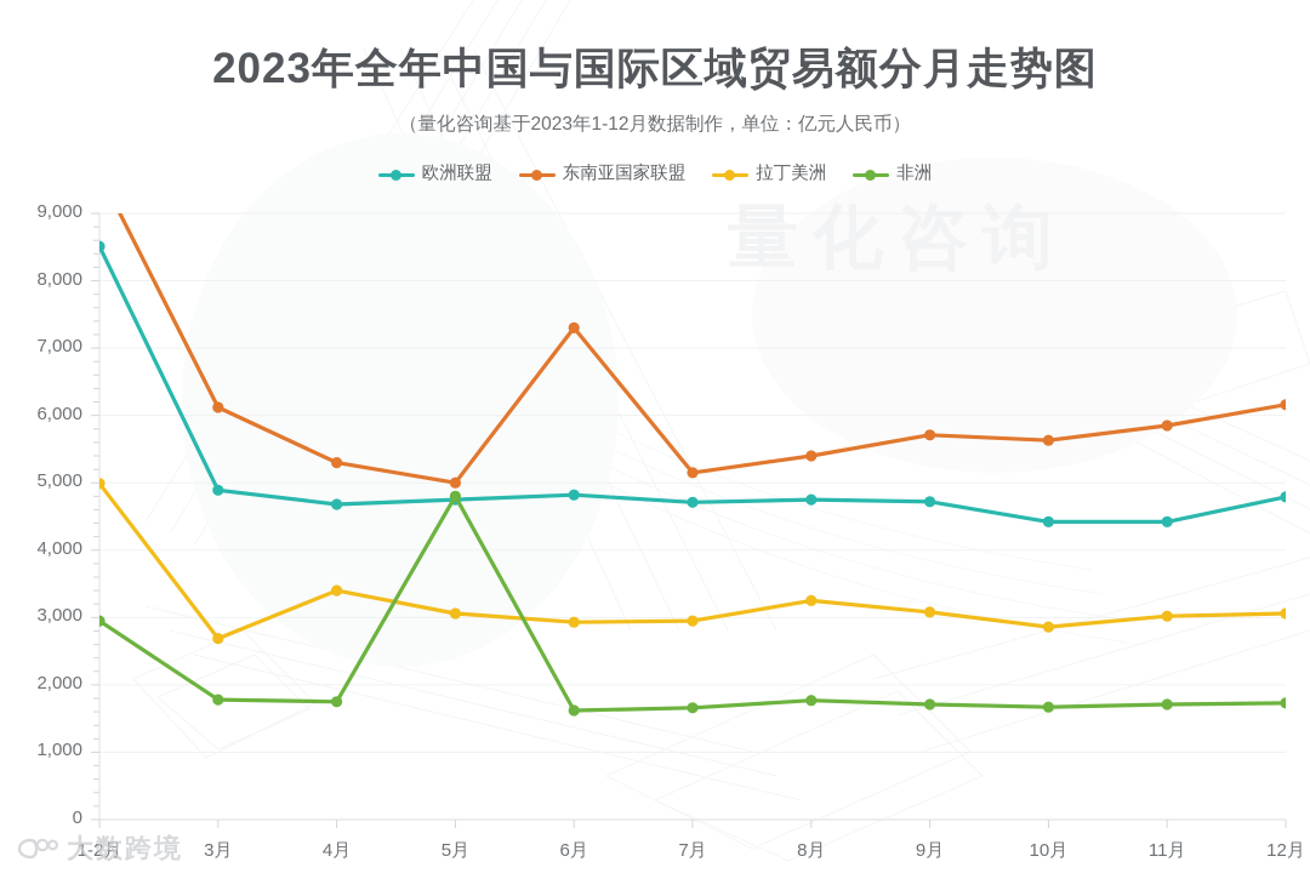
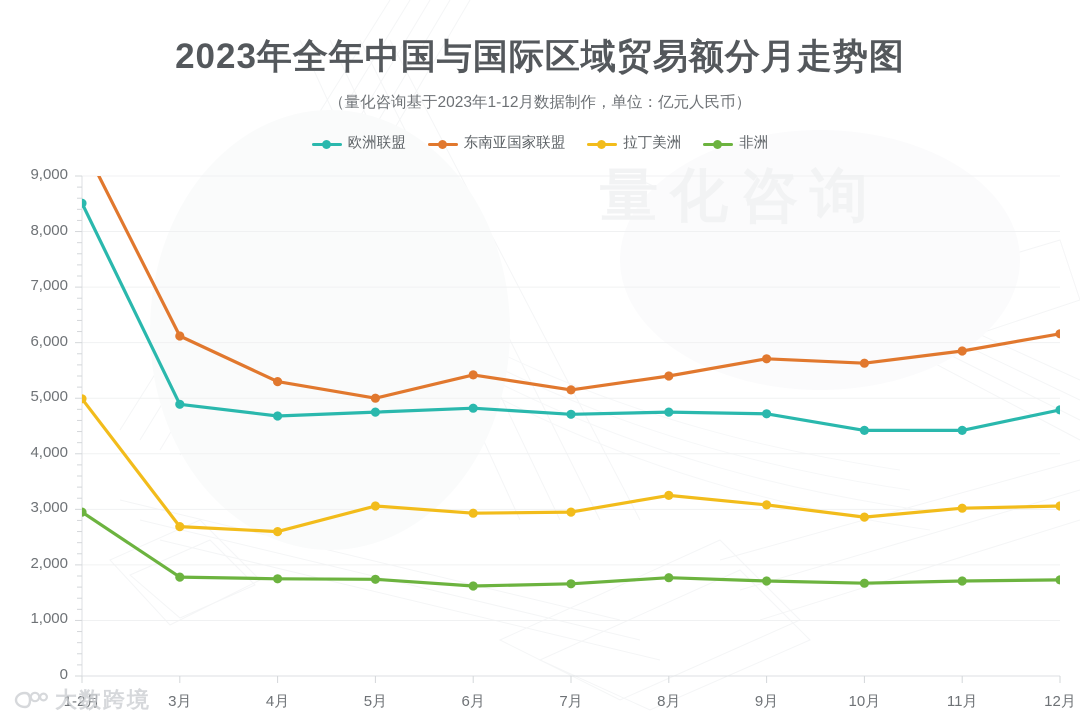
拉丁美洲/4月: 3400 -> 2600
非洲/5月: 4800 -> 1700
东南亚国家联盟/6月: 7300 -> 5400
